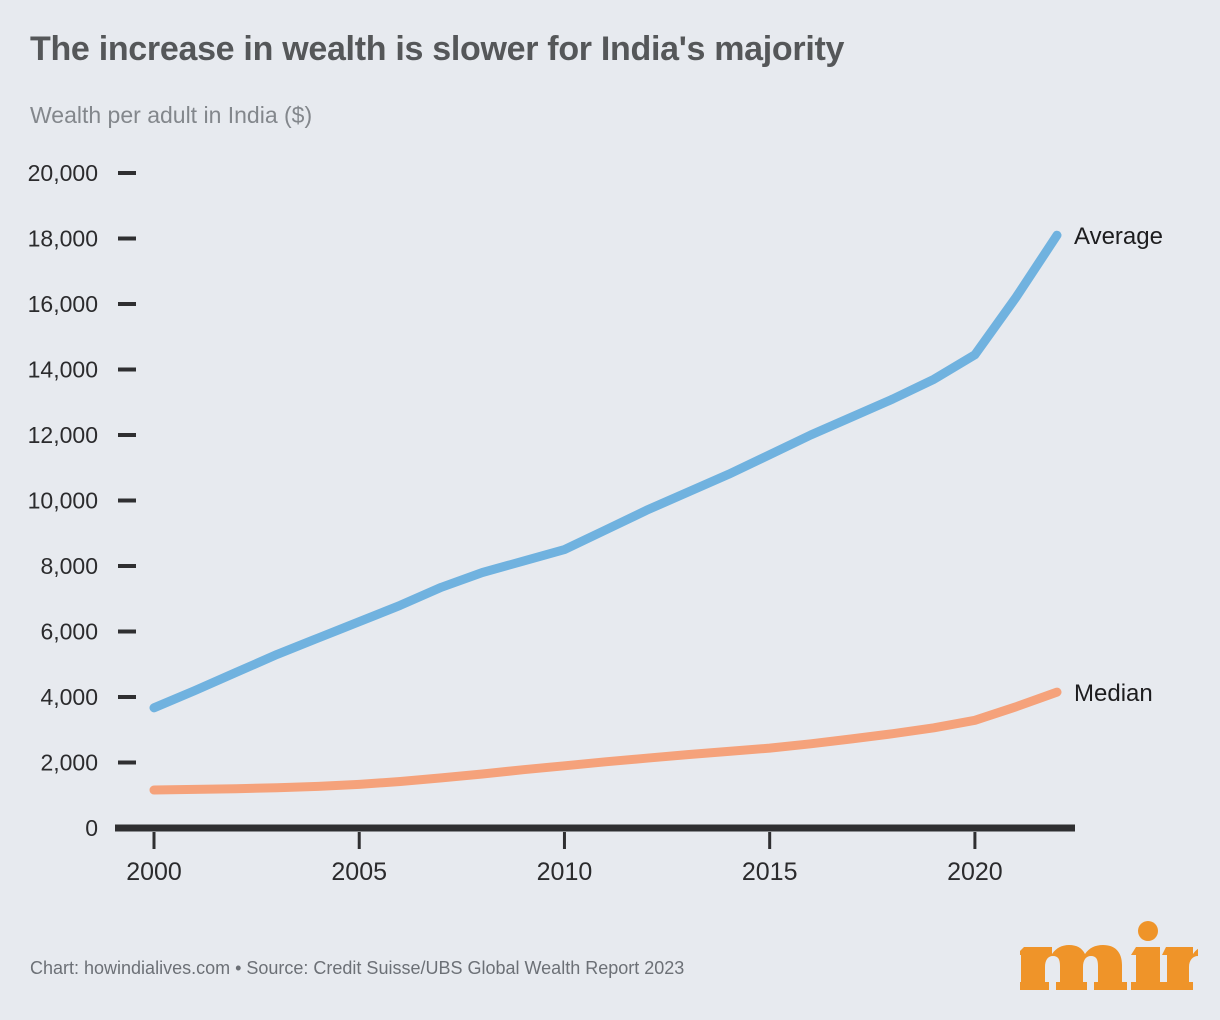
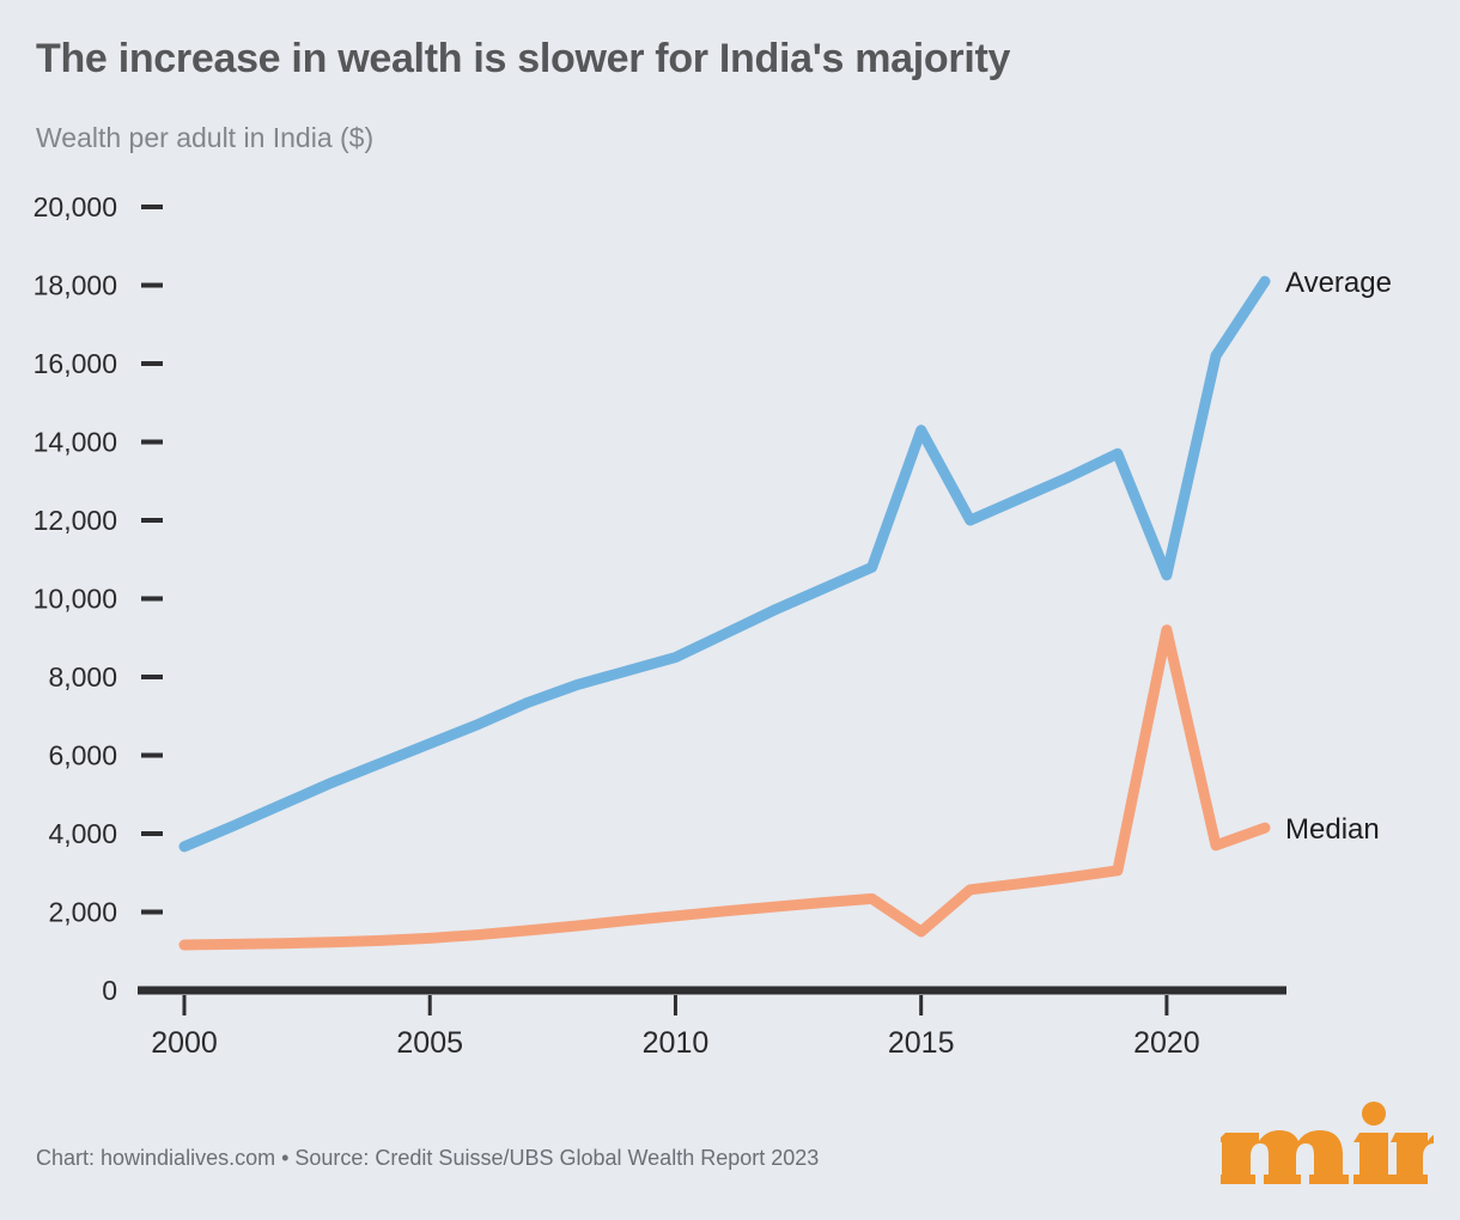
Average/2015: 11400 -> 14300
Median/2015: 2400 -> 1500
Average/2020: 14400 -> 10600
Median/2020: 3300 -> 9200
